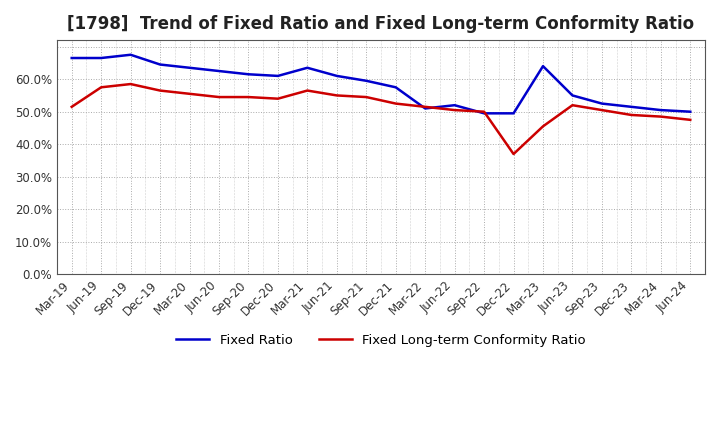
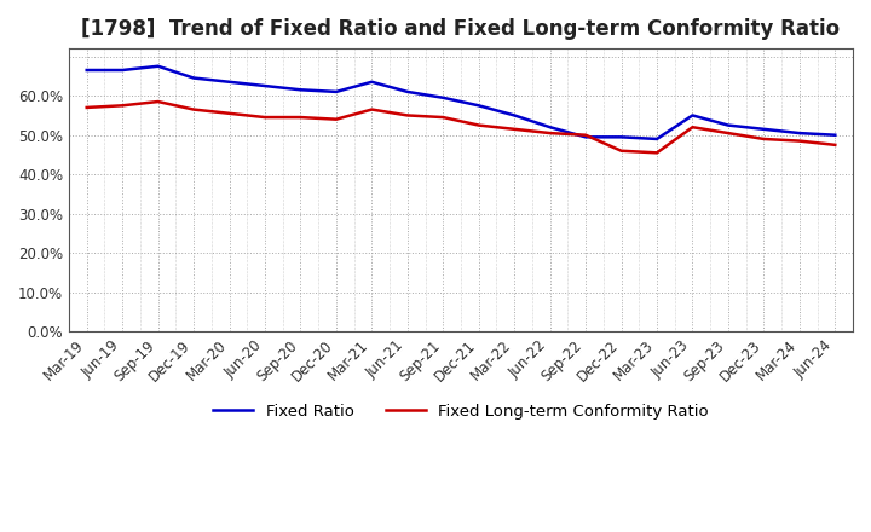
Fixed Long-term Conformity Ratio/Mar-19: 51.5% -> 57.0%
Fixed Ratio/Mar-22: 51.0% -> 55.0%
Fixed Long-term Conformity Ratio/Dec-22: 37.0% -> 46.0%
Fixed Ratio/Mar-23: 64.0% -> 49.0%
